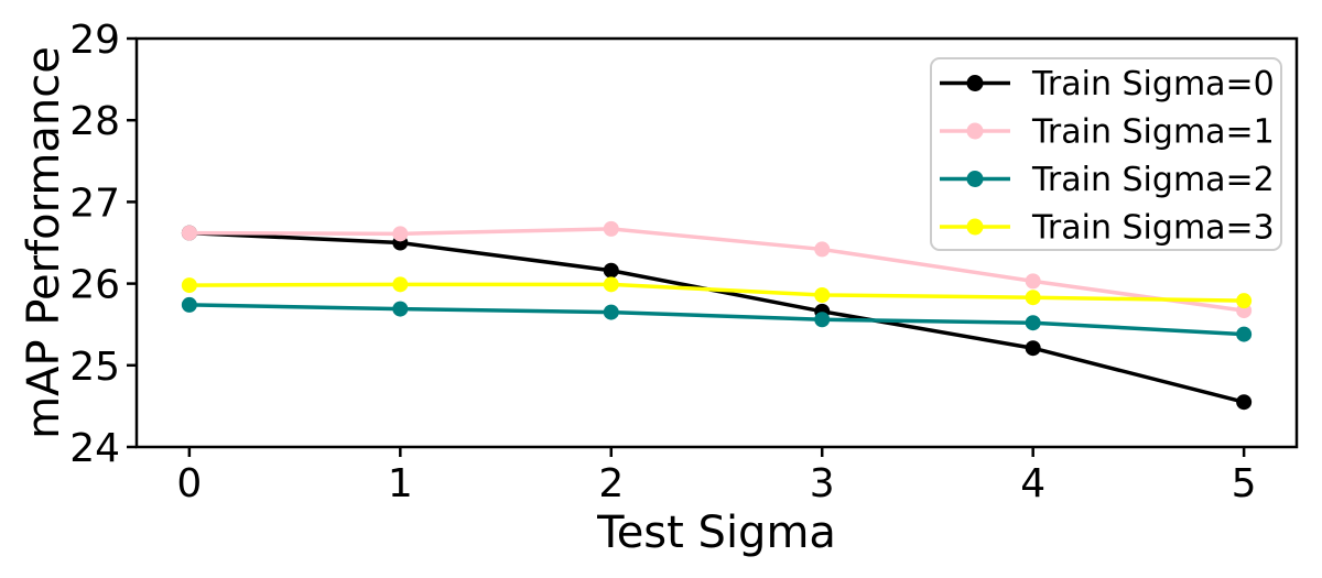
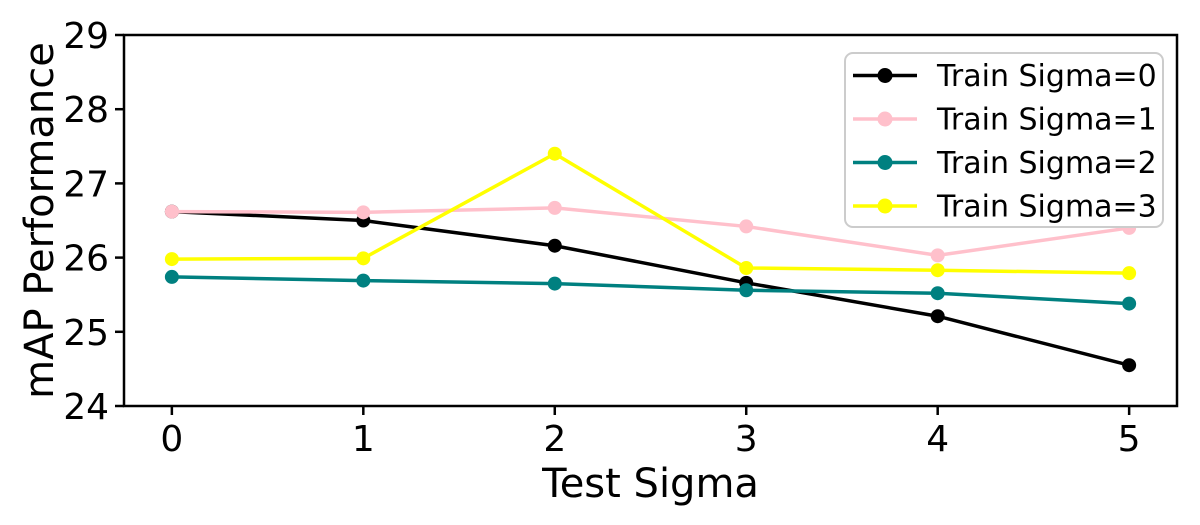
Train Sigma=3/2: 26.0 -> 27.4
Train Sigma=1/5: 25.7 -> 26.4
